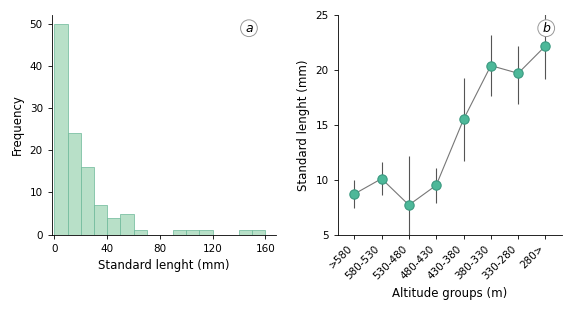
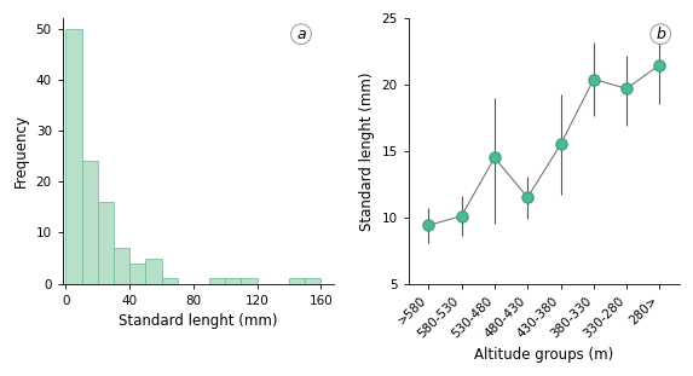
>580: 8.7 -> 9.4
530-480: 7.7 -> 14.5
480-430: 9.5 -> 11.5
280>: 22.2 -> 21.5
